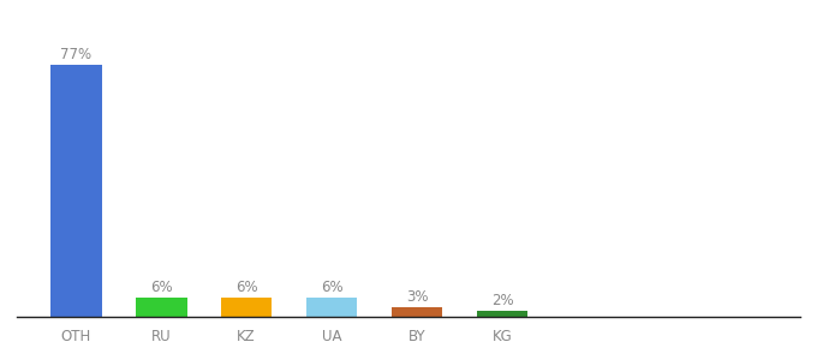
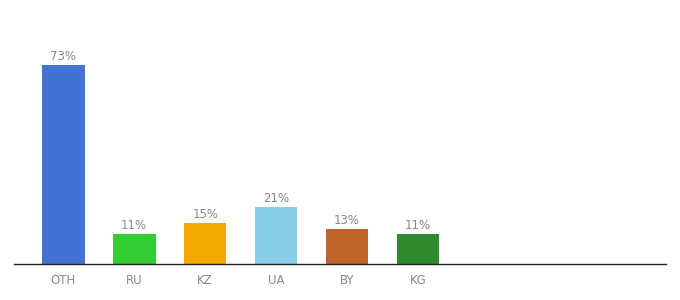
OTH: 77% -> 73%
RU: 6% -> 11%
KZ: 6% -> 15%
UA: 6% -> 21%
BY: 3% -> 13%
KG: 2% -> 11%
